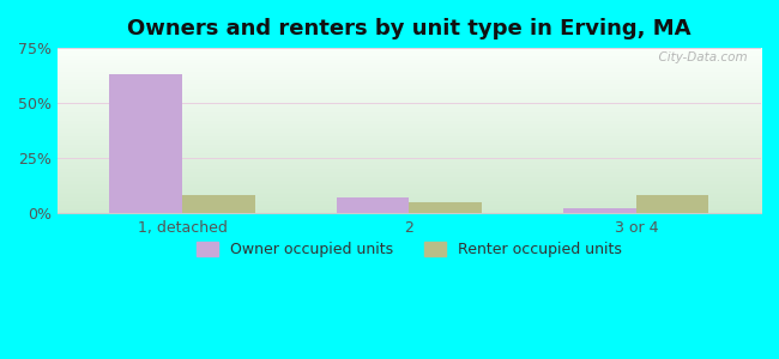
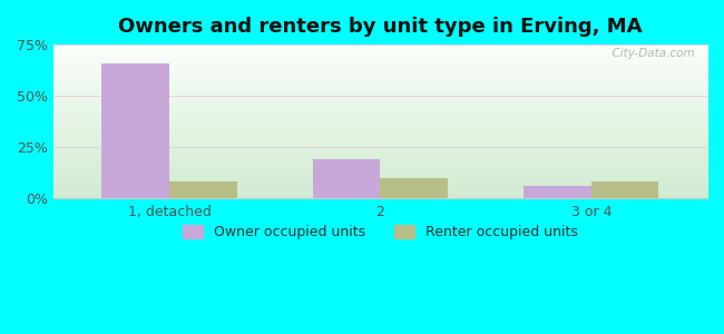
Owner occupied units/1, detached: 63% -> 66%
Owner occupied units/2: 7% -> 19%
Renter occupied units/2: 5% -> 10%
Owner occupied units/3 or 4: 2% -> 6%
